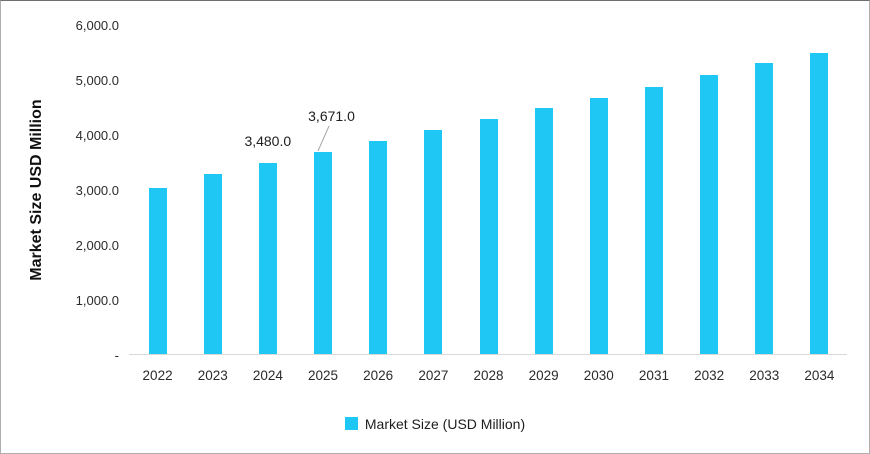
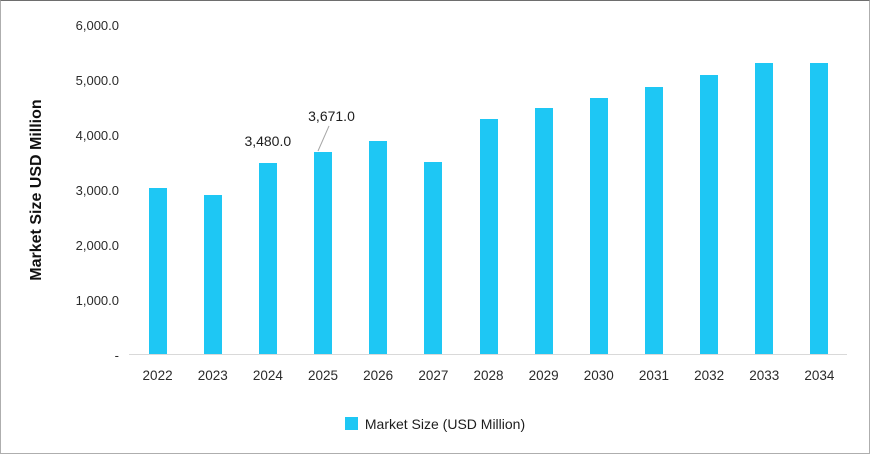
2023: 3300 -> 2900
2027: 4100 -> 3500
2034: 5500 -> 5300
